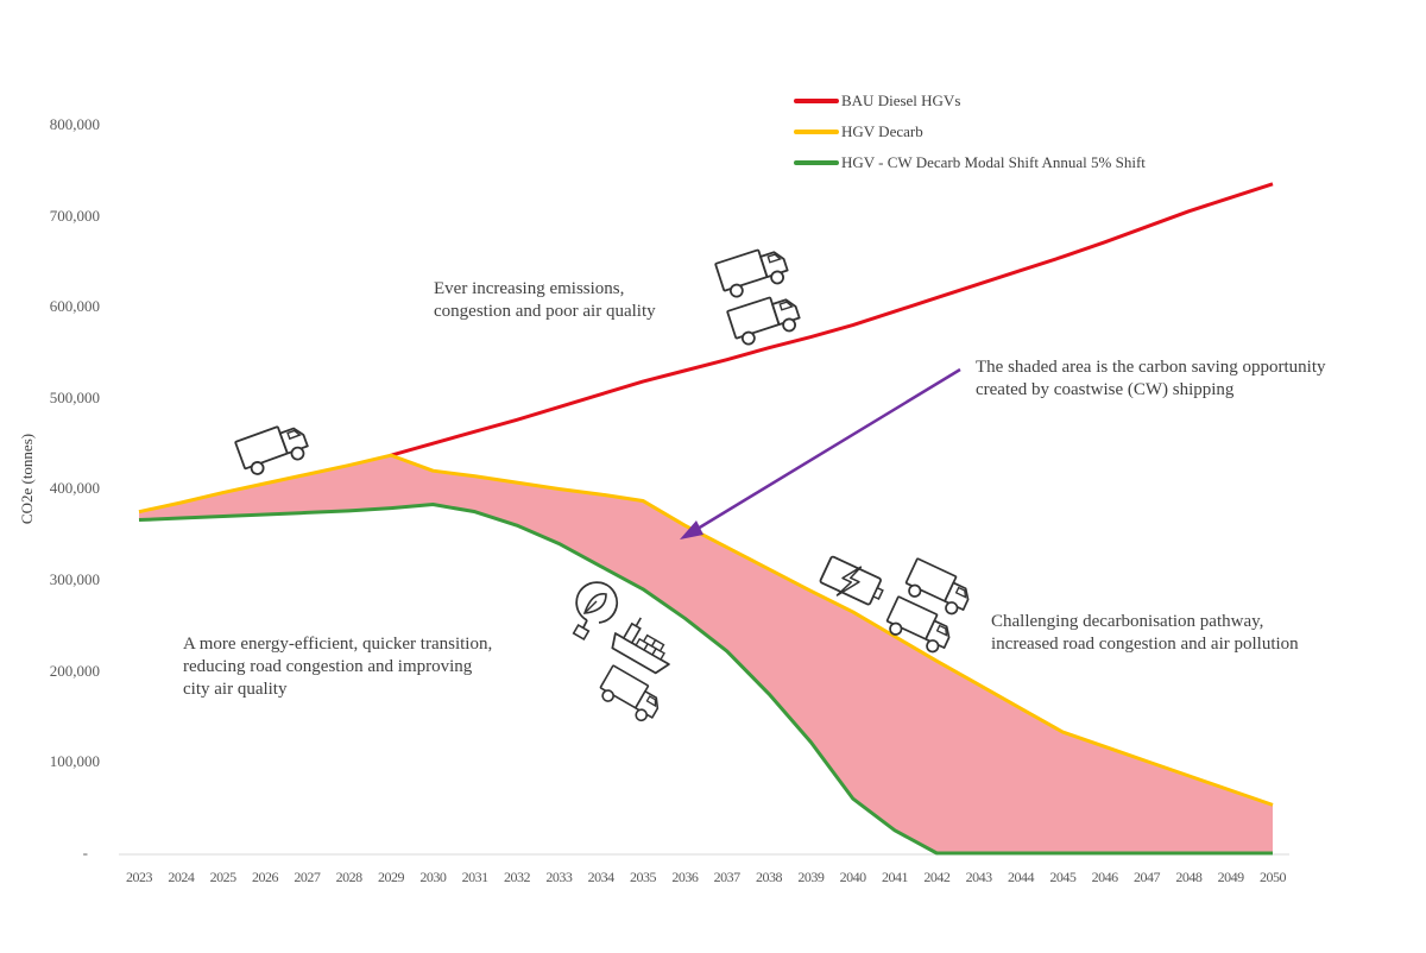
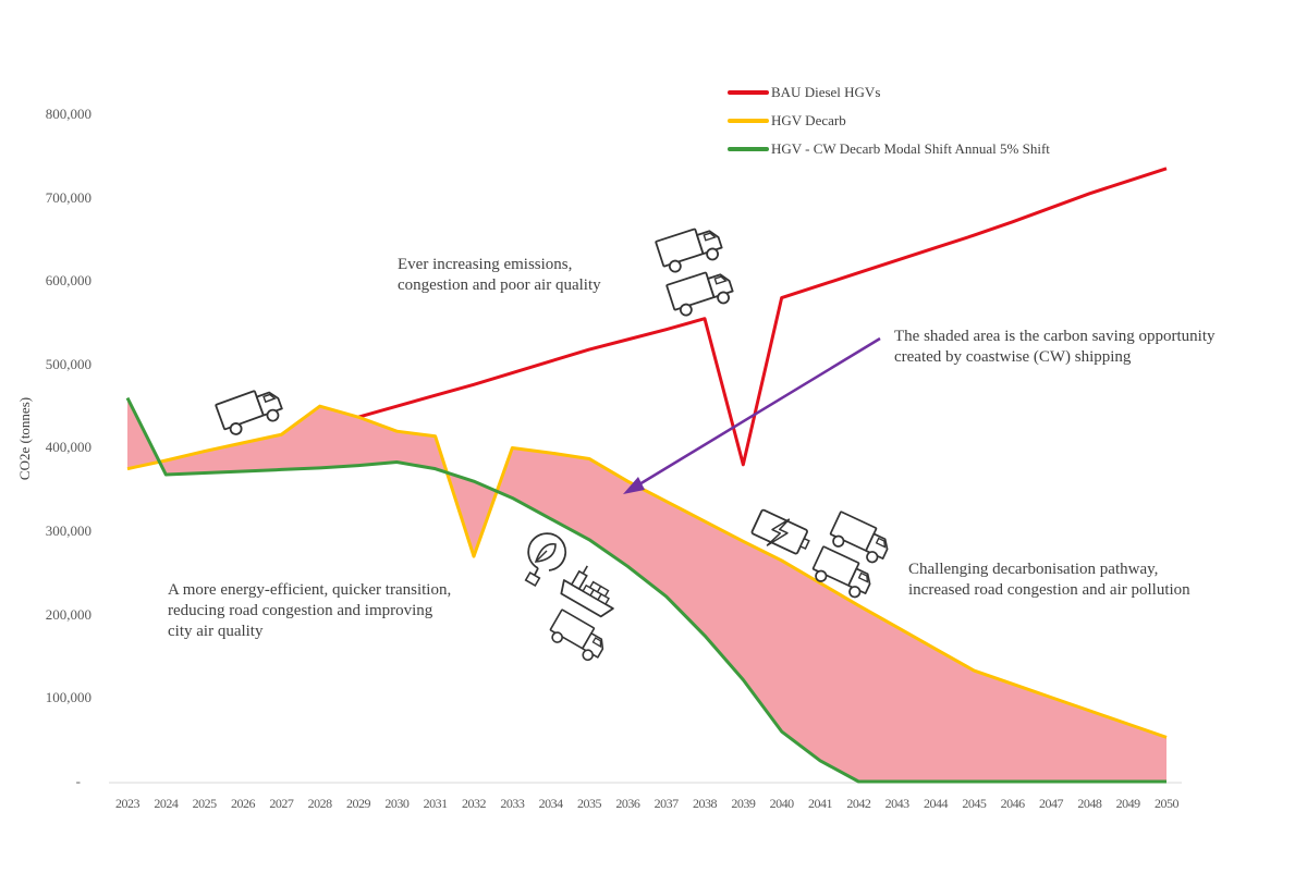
HGV - CW Decarb Modal Shift Annual 5% Shift/2023: 370000 -> 460000
HGV Decarb/2028: 430000 -> 450000
HGV Decarb/2032: 410000 -> 270000
BAU Diesel HGVs/2039: 570000 -> 380000
